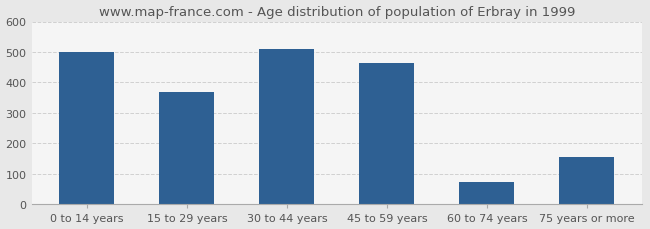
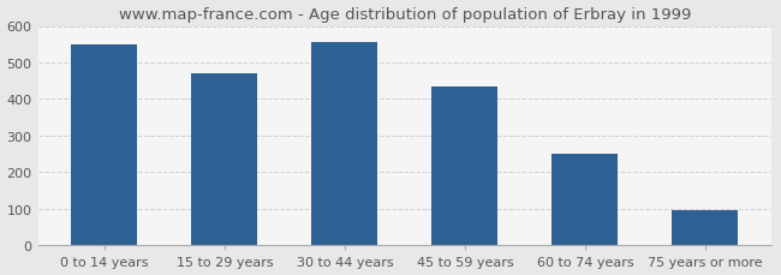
0 to 14 years: 500 -> 549
15 to 29 years: 370 -> 470
30 to 44 years: 510 -> 556
45 to 59 years: 465 -> 435
60 to 74 years: 75 -> 251
75 years or more: 155 -> 97
